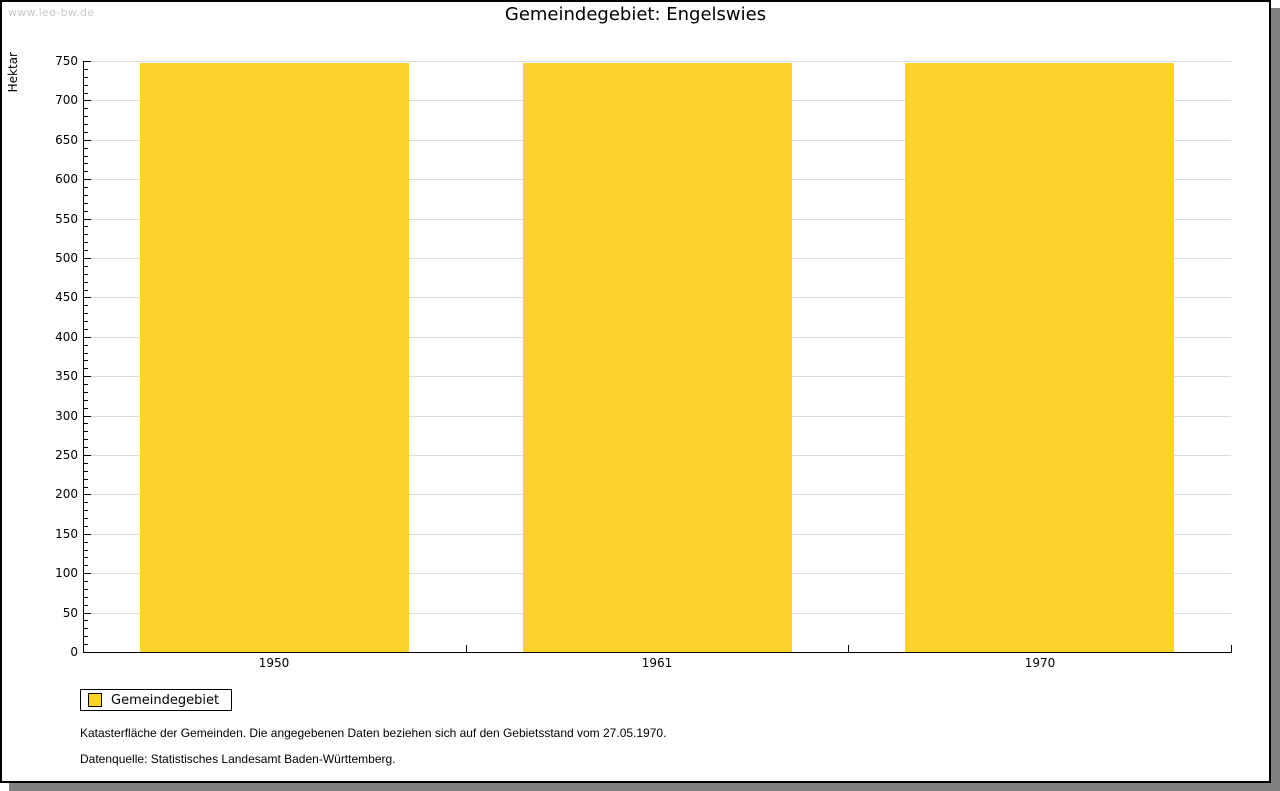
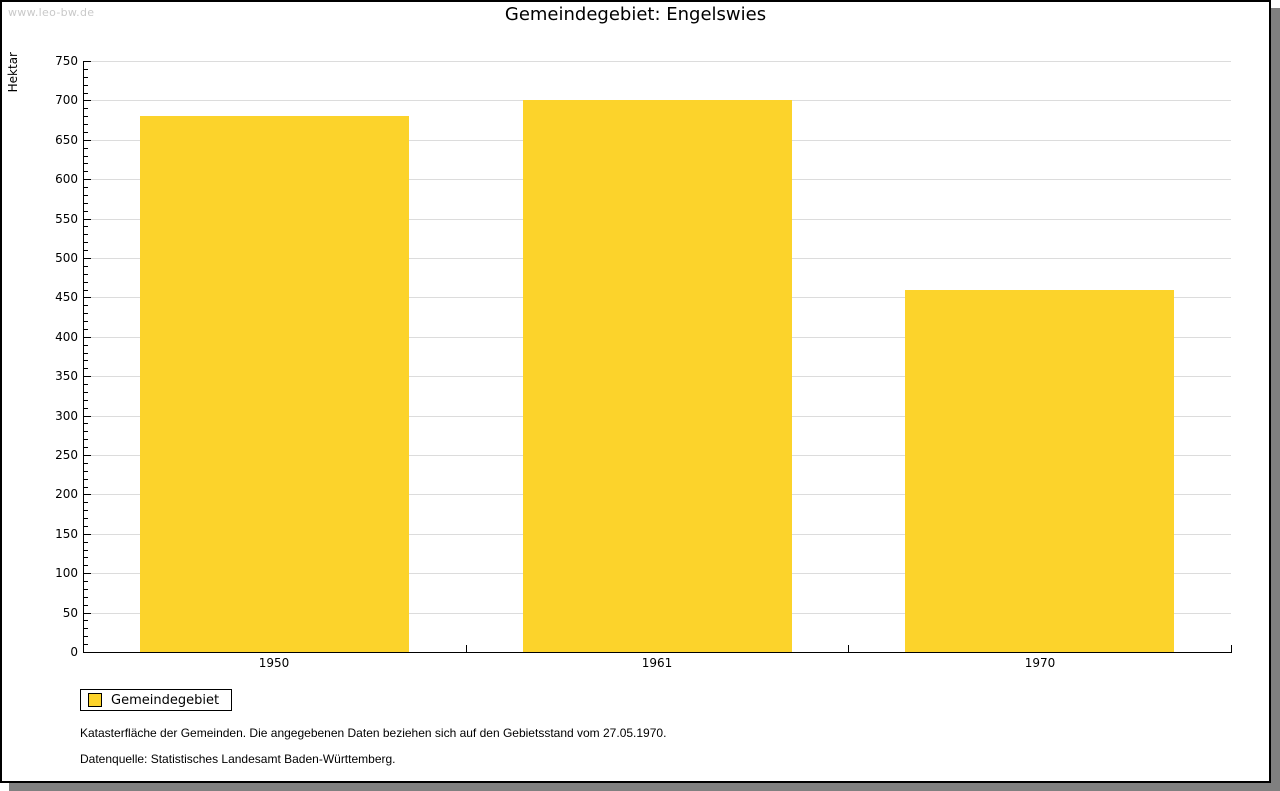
1950: 750 -> 680
1961: 750 -> 700
1970: 750 -> 460
